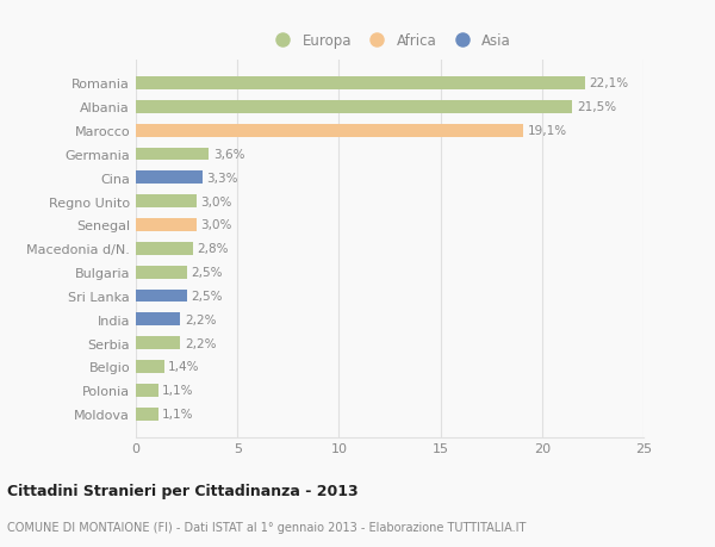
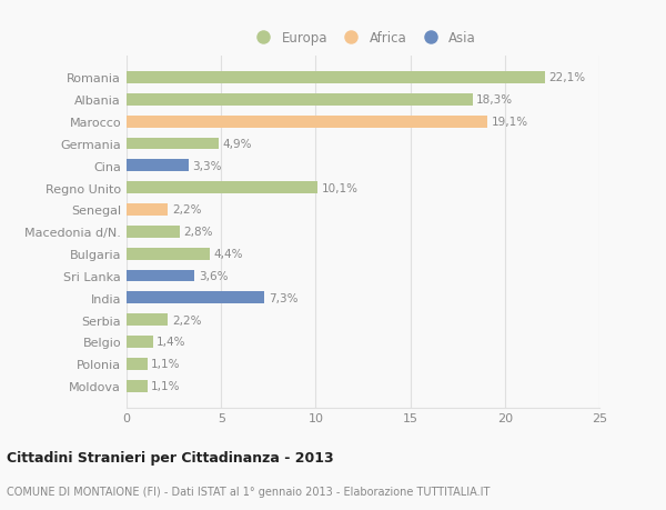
Albania: 21,5% -> 18,3%
Germania: 3,6% -> 4,9%
Regno Unito: 3,0% -> 10,1%
Senegal: 3,0% -> 2,2%
Bulgaria: 2,5% -> 4,4%
Sri Lanka: 2,5% -> 3,6%
India: 2,2% -> 7,3%
